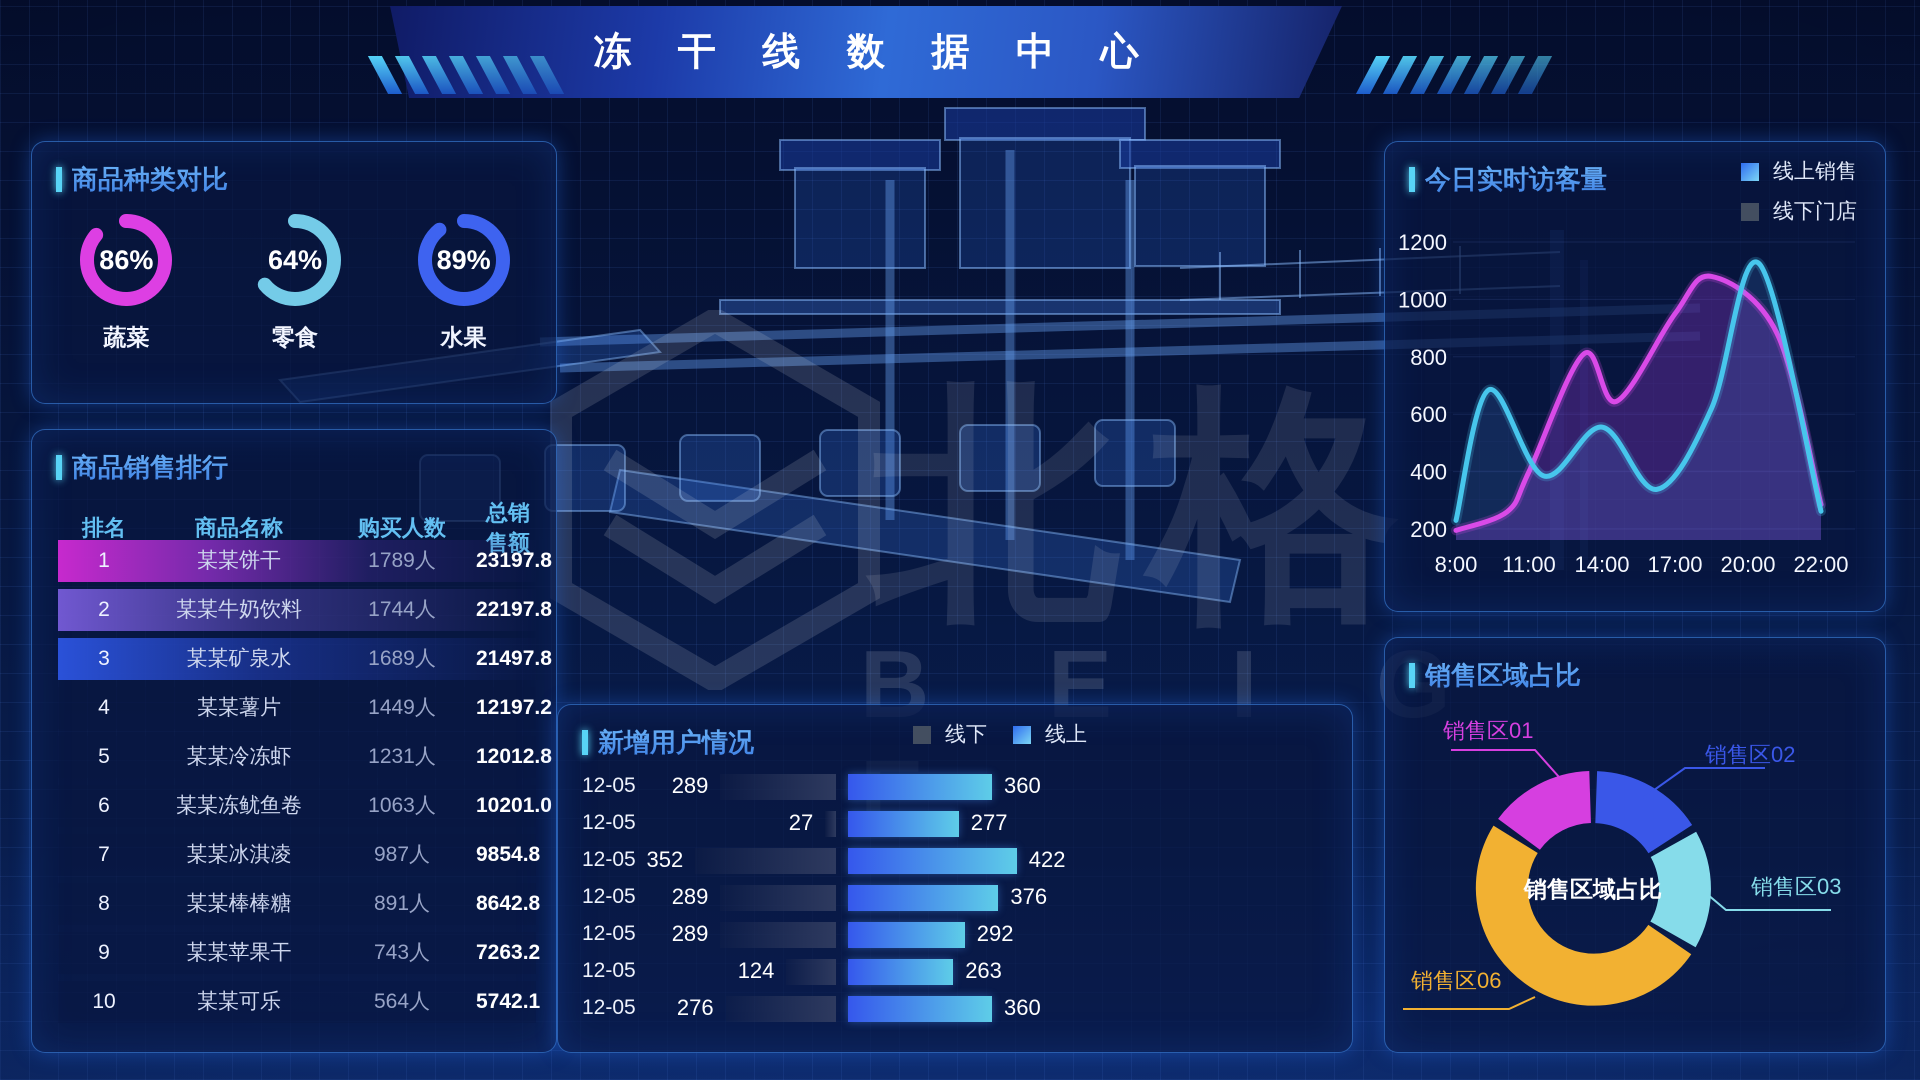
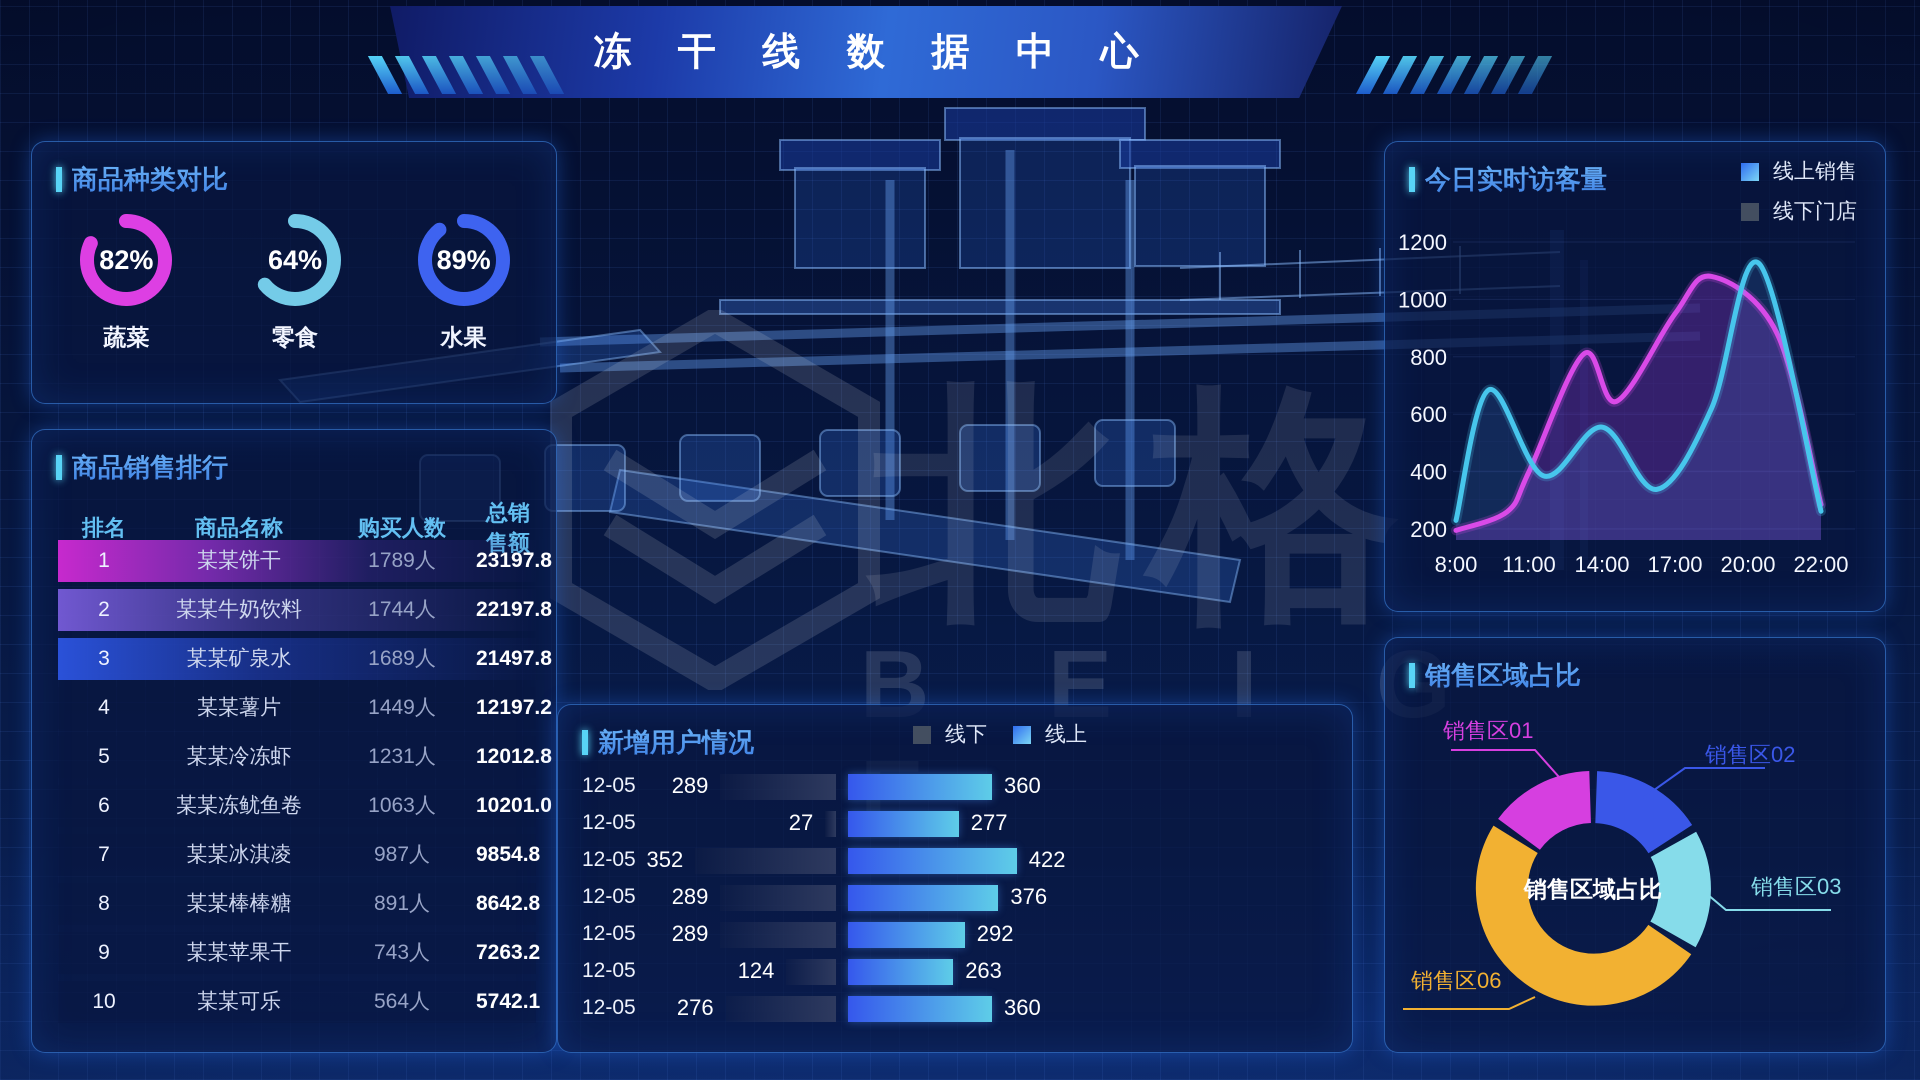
商品种类对比/蔬菜: 86% -> 82%
